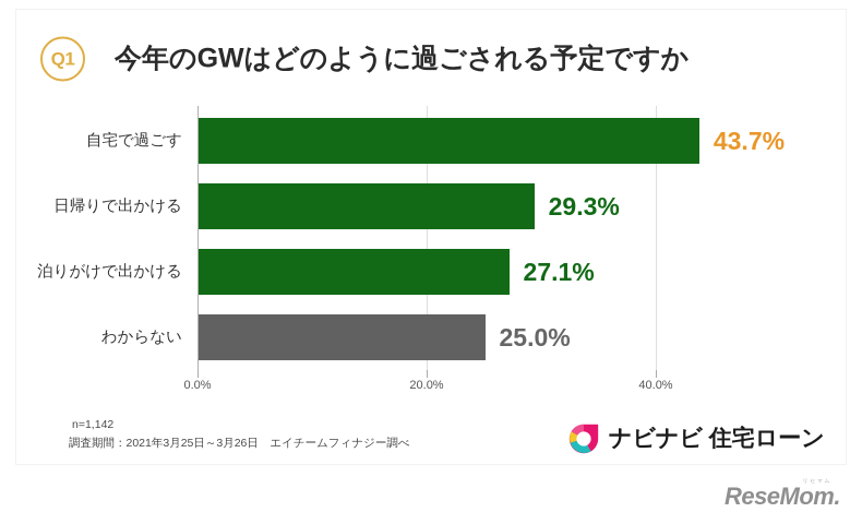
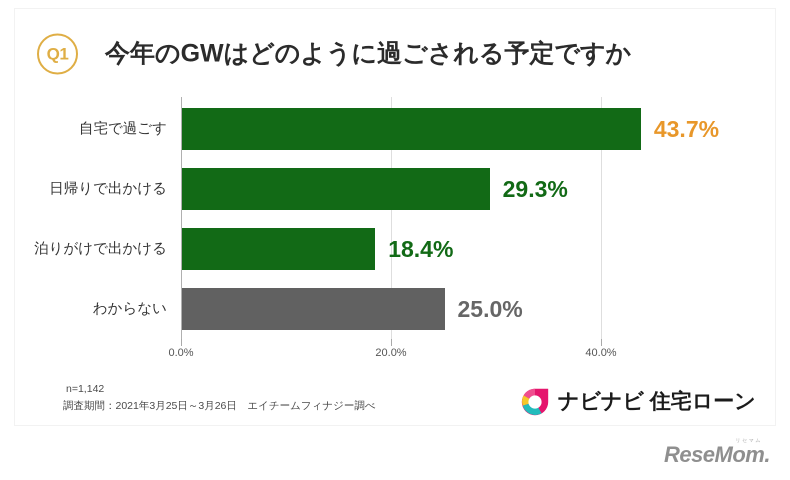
泊りがけで出かける: 27.1% -> 18.4%
